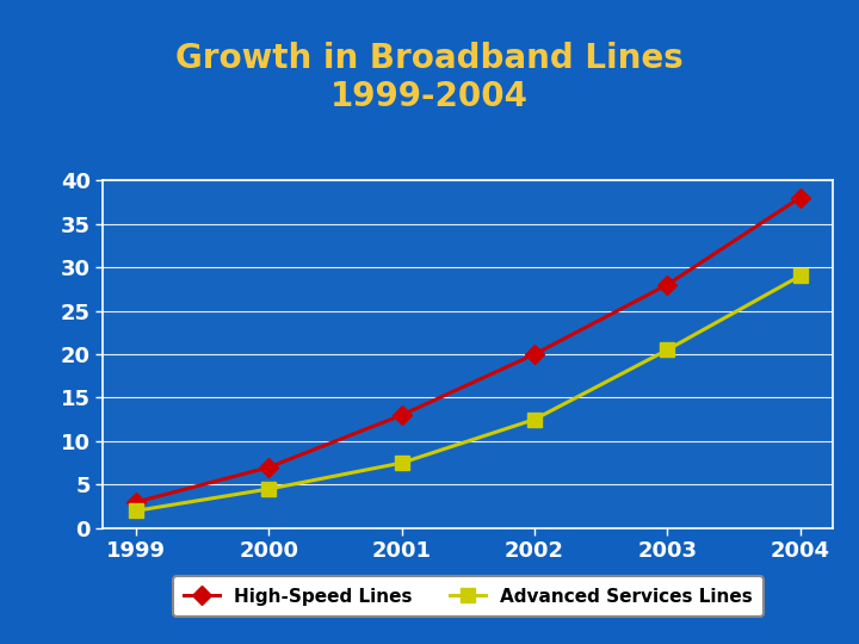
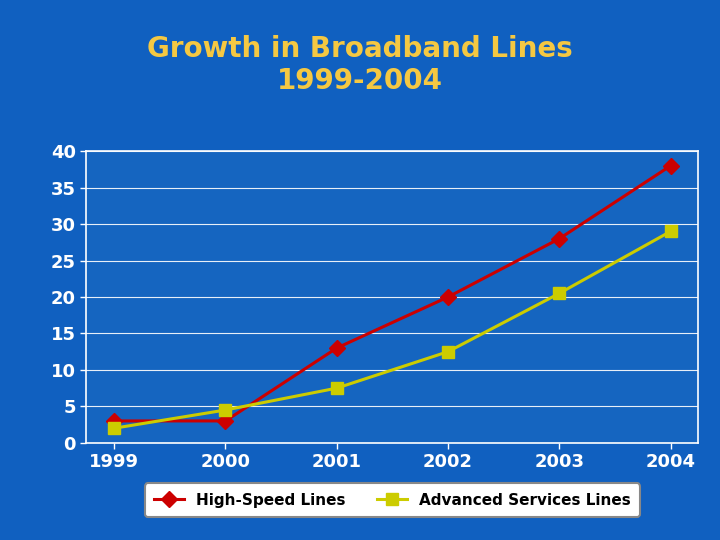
High-Speed Lines/2000: 7 -> 3
